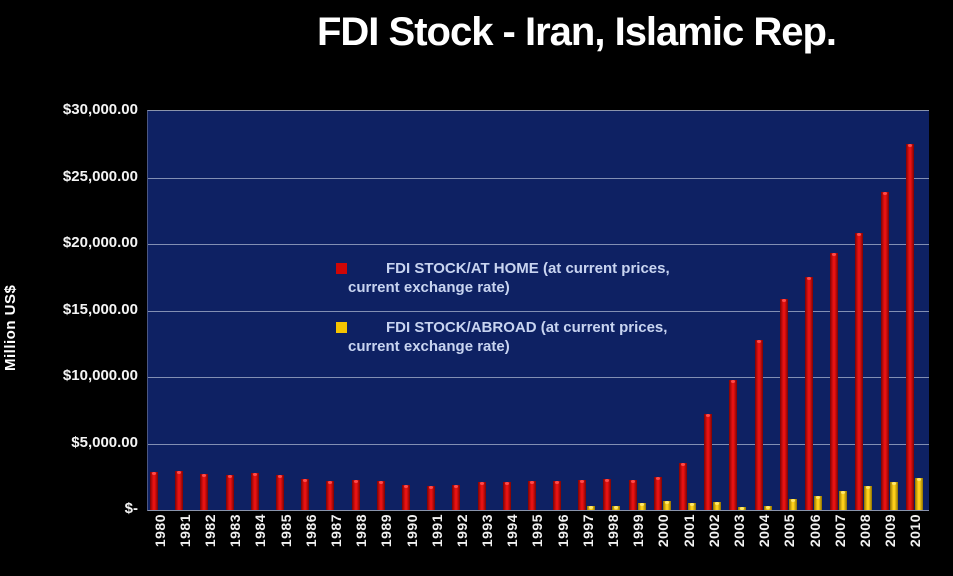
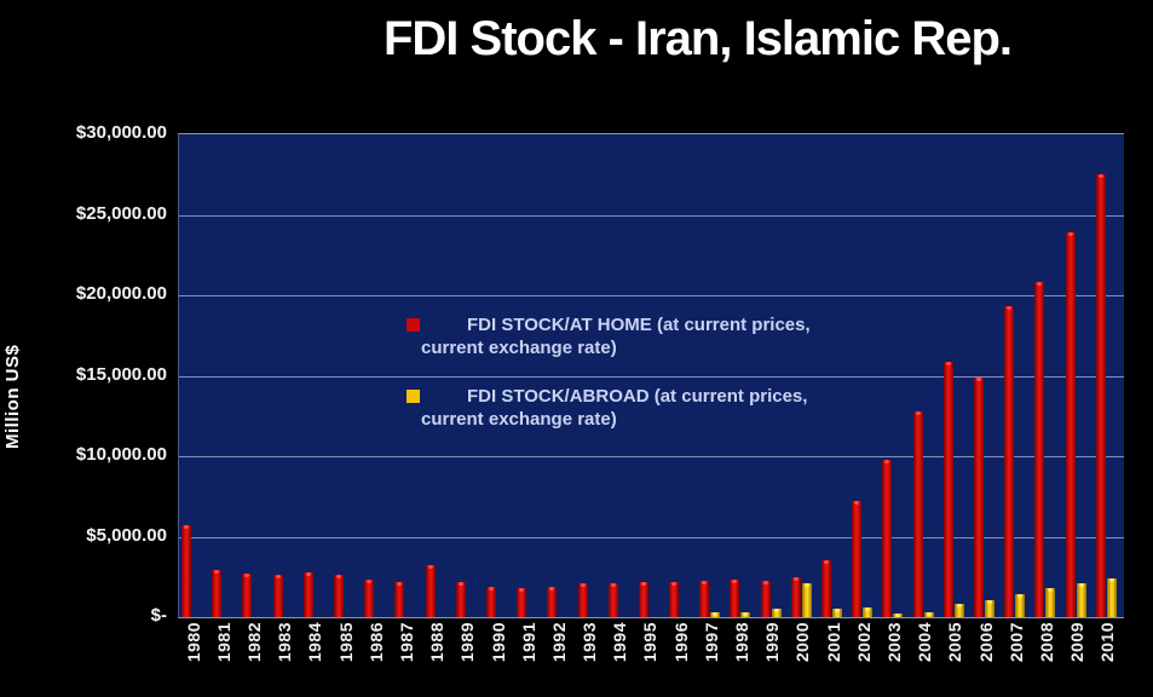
FDI STOCK/AT HOME (at current prices, current exchange rate)/1980: $2800 -> $5700
FDI STOCK/AT HOME (at current prices, current exchange rate)/1988: $2200 -> $3200
FDI STOCK/ABROAD (at current prices, current exchange rate)/2000: $600 -> $2100
FDI STOCK/AT HOME (at current prices, current exchange rate)/2006: $17500 -> $14900
